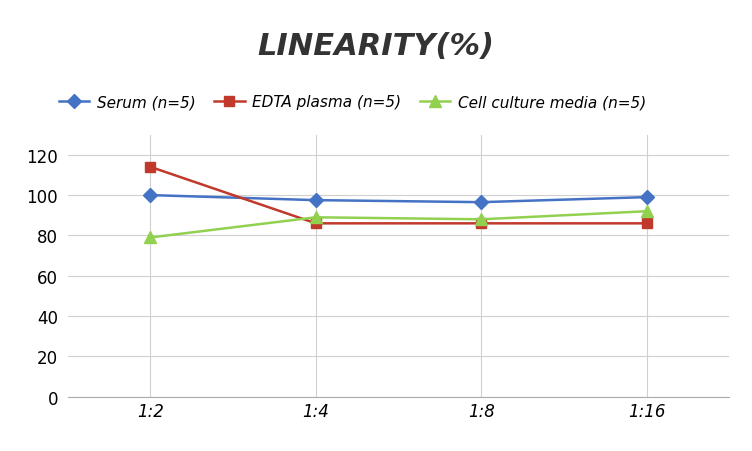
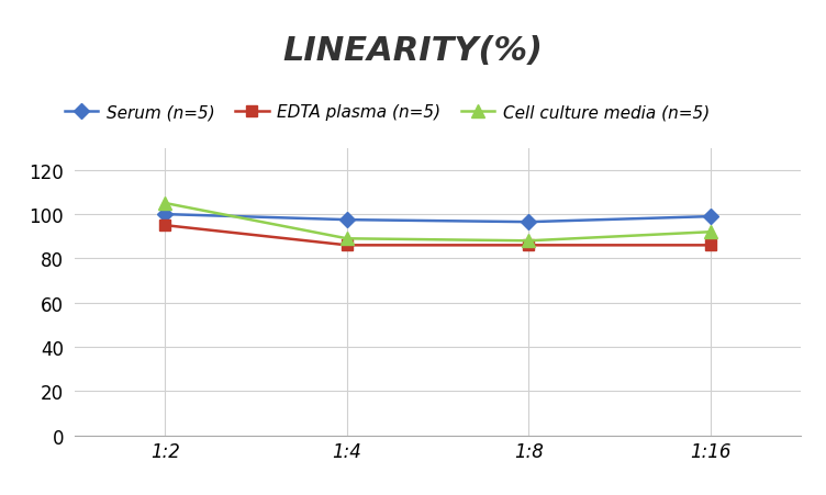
EDTA plasma (n=5)/1:2: 114 -> 95
Cell culture media (n=5)/1:2: 79 -> 105
